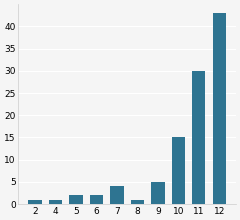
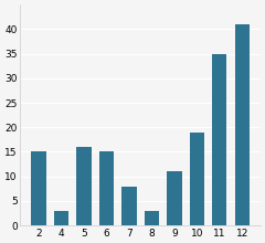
2: 1 -> 15
4: 1 -> 3
5: 2 -> 16
6: 2 -> 15
7: 4 -> 8
8: 1 -> 3
9: 5 -> 11
10: 15 -> 19
11: 30 -> 35
12: 43 -> 41
